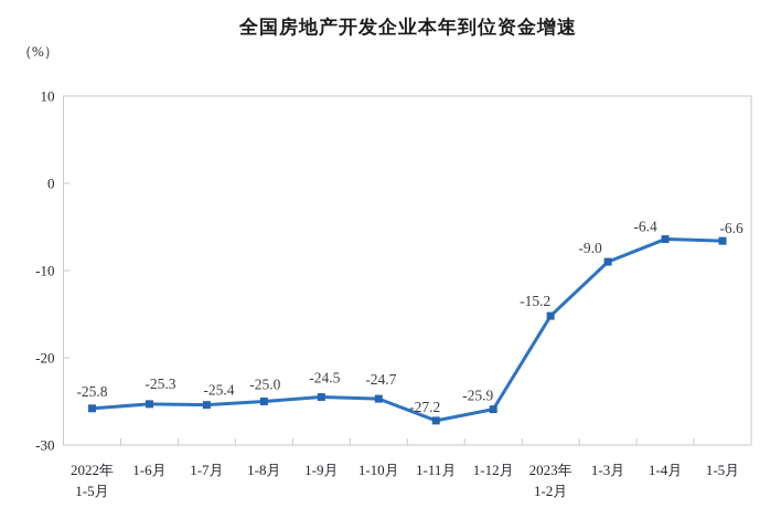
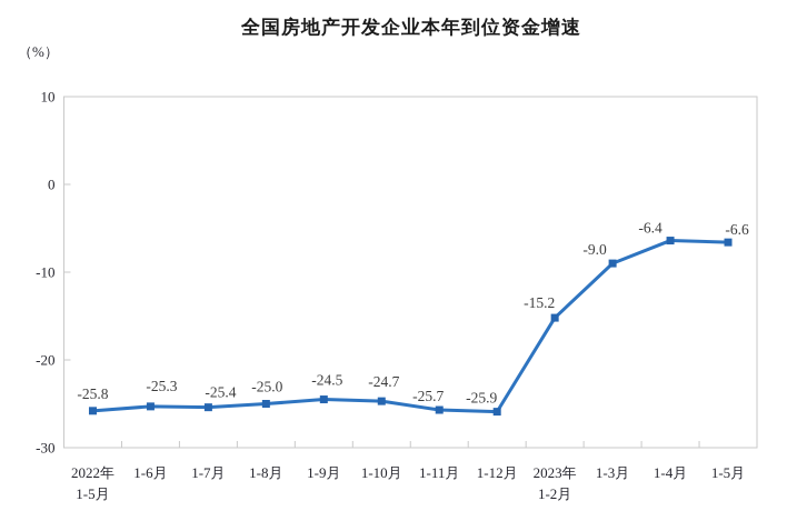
1-11月: -27.2 -> -25.7
